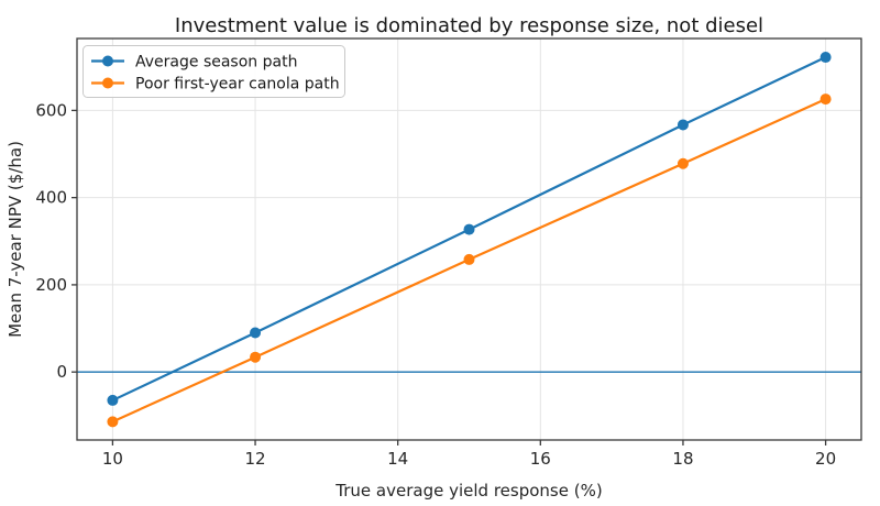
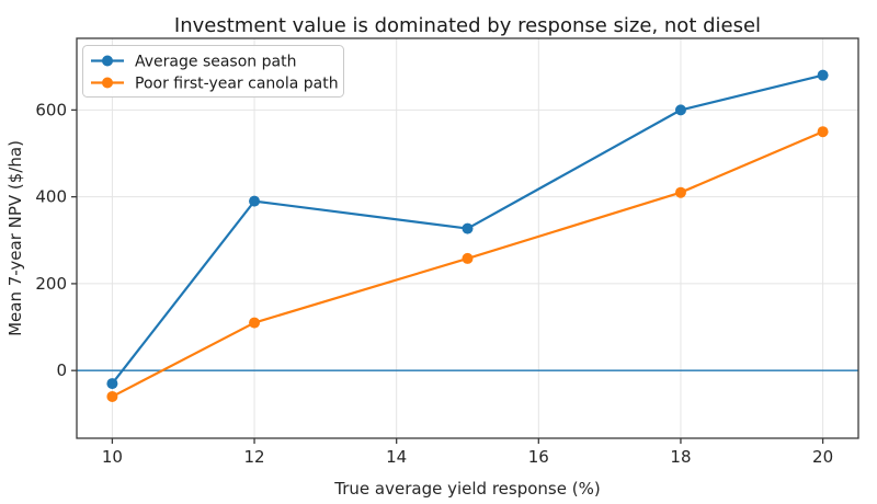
Average season path/10: -60 -> -30
Poor first-year canola path/10: -110 -> -60
Average season path/12: 90 -> 390
Poor first-year canola path/12: 30 -> 110
Average season path/18: 570 -> 600
Poor first-year canola path/18: 480 -> 410
Average season path/20: 720 -> 680
Poor first-year canola path/20: 630 -> 550
